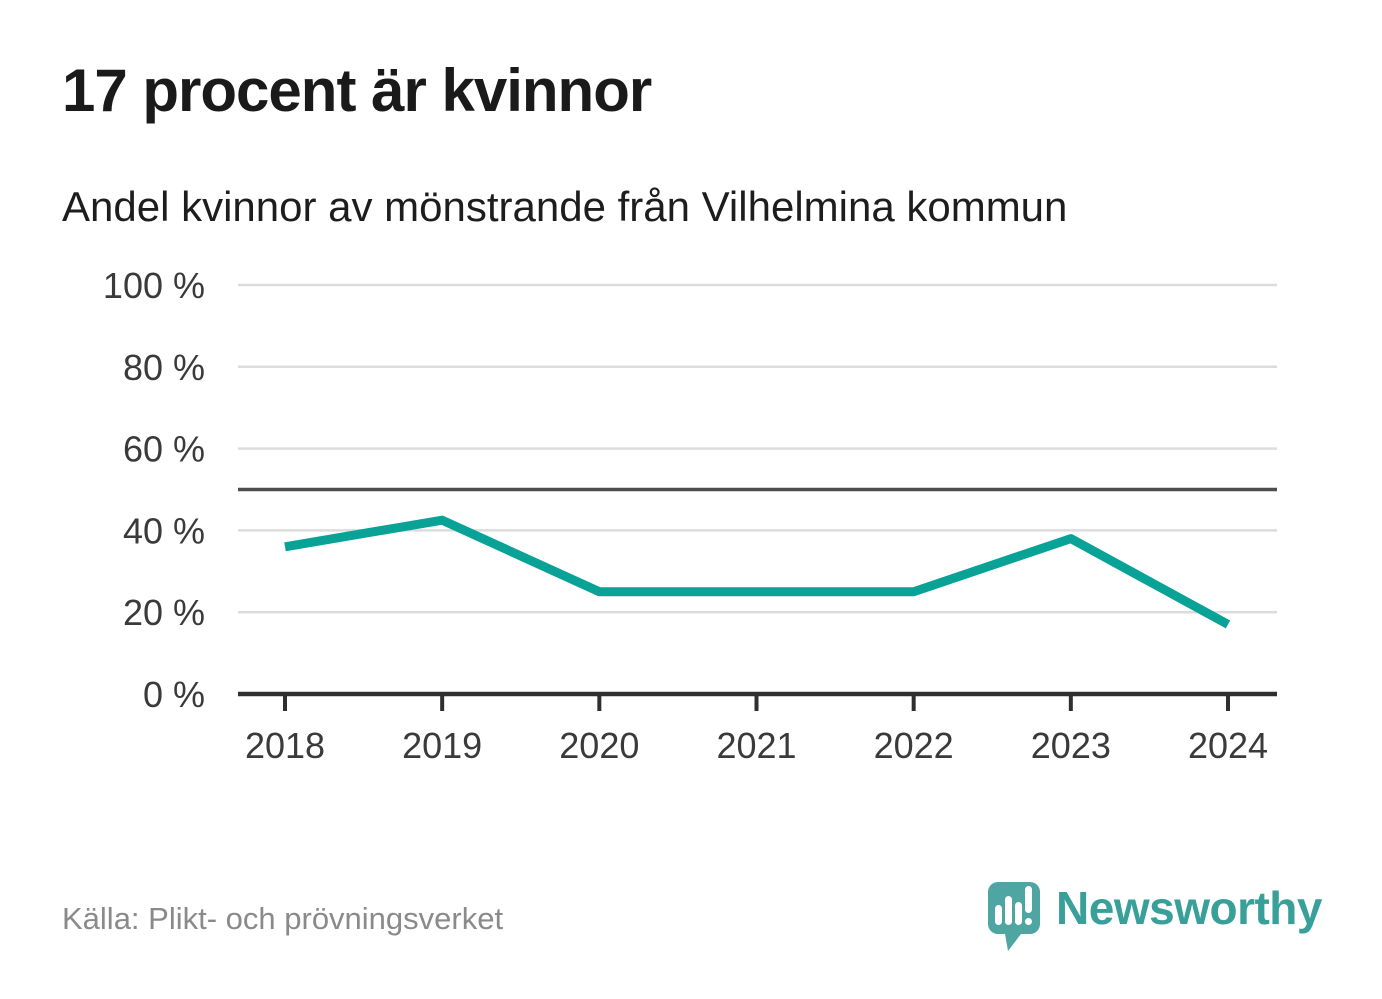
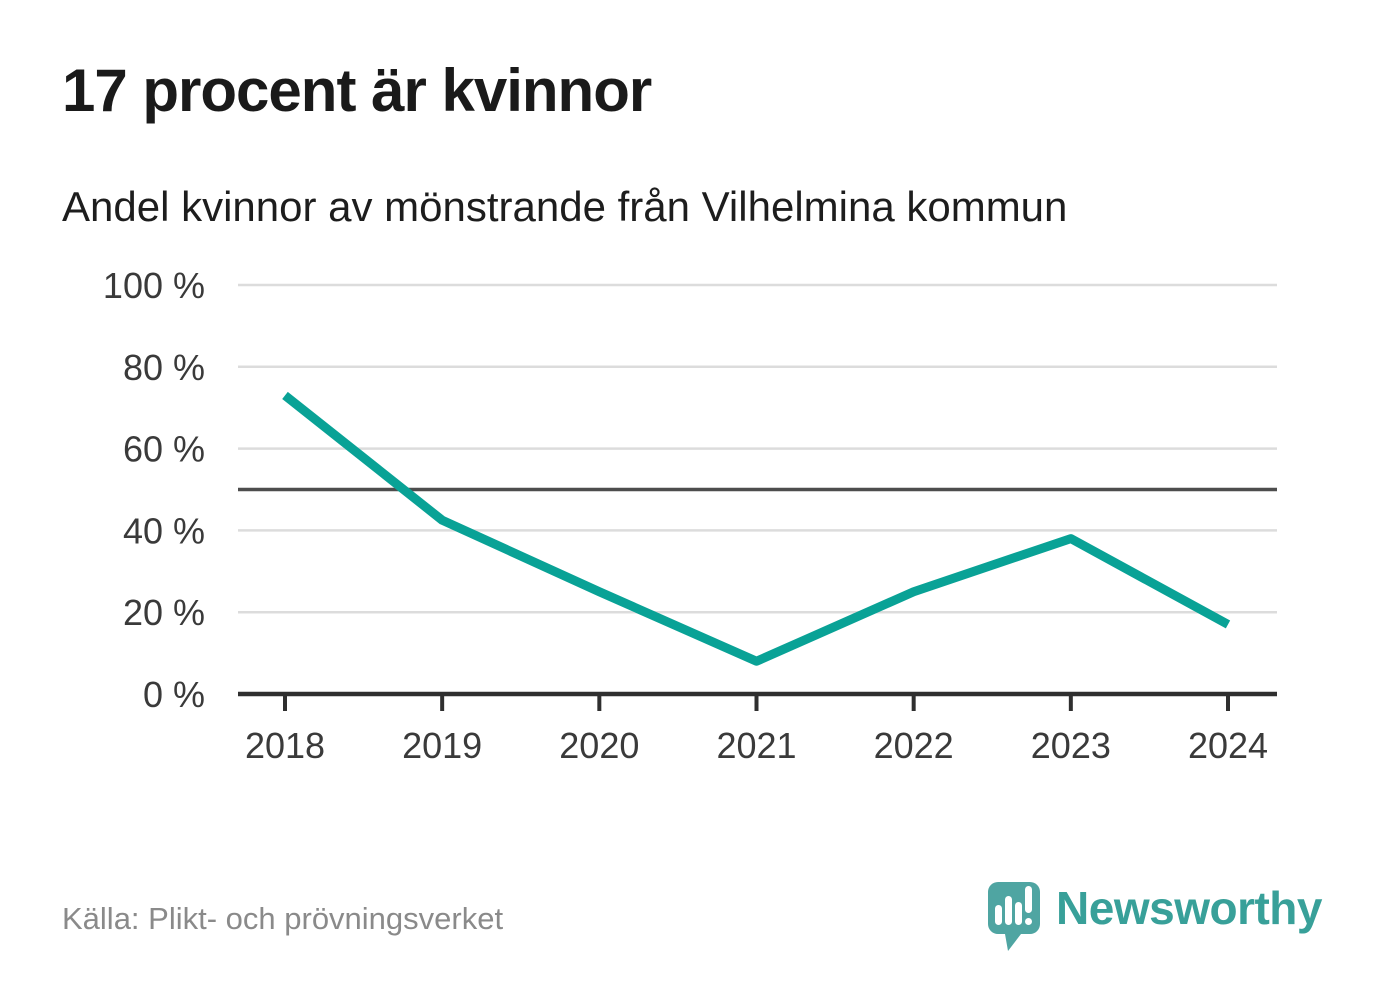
2018: 36% -> 73%
2021: 25% -> 8%
